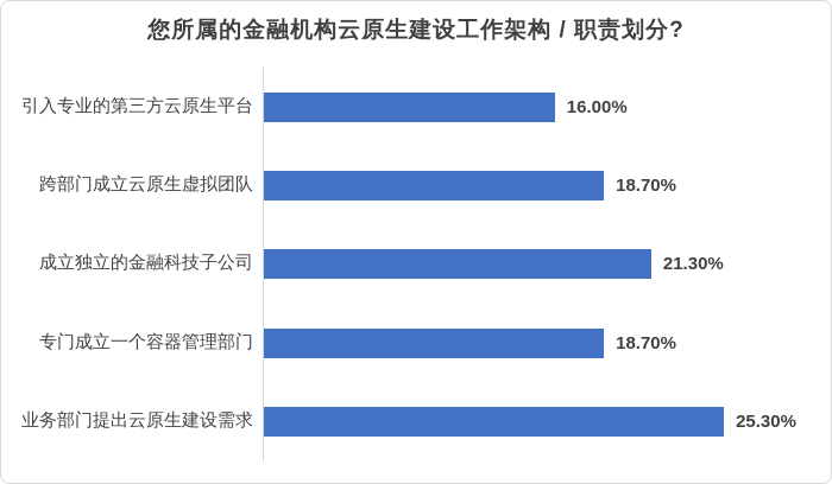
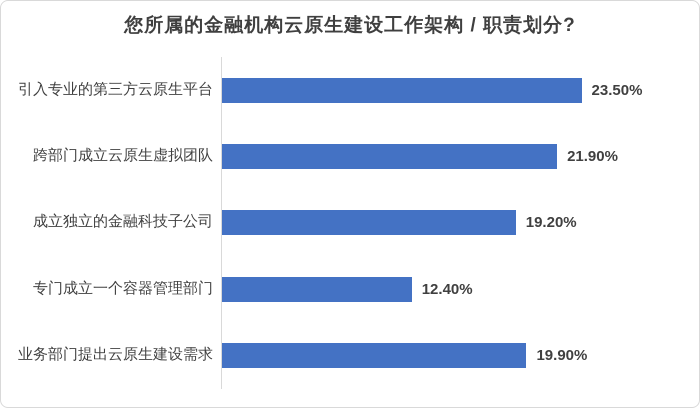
引入专业的第三方云原生平台: 16.00% -> 23.50%
跨部门成立云原生虚拟团队: 18.70% -> 21.90%
成立独立的金融科技子公司: 21.30% -> 19.20%
专门成立一个容器管理部门: 18.70% -> 12.40%
业务部门提出云原生建设需求: 25.30% -> 19.90%
